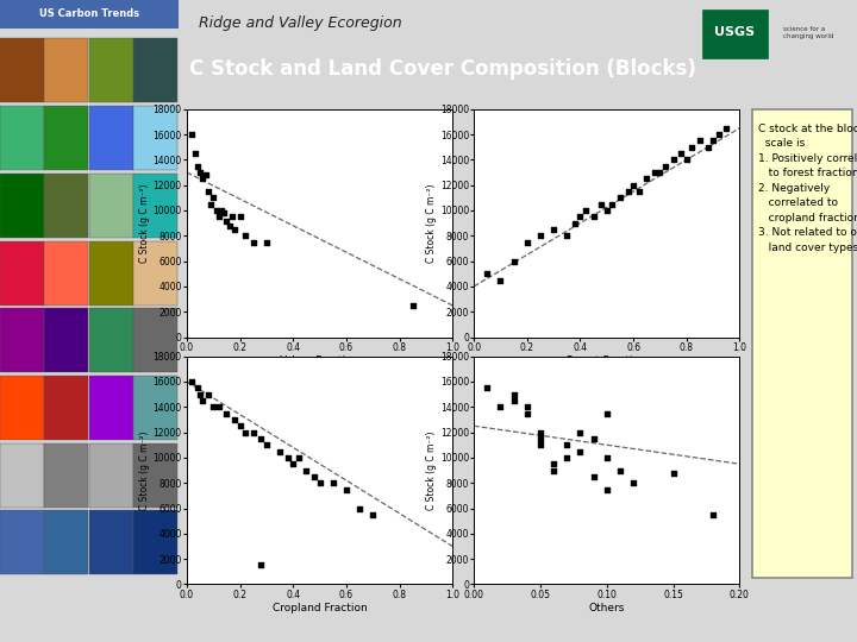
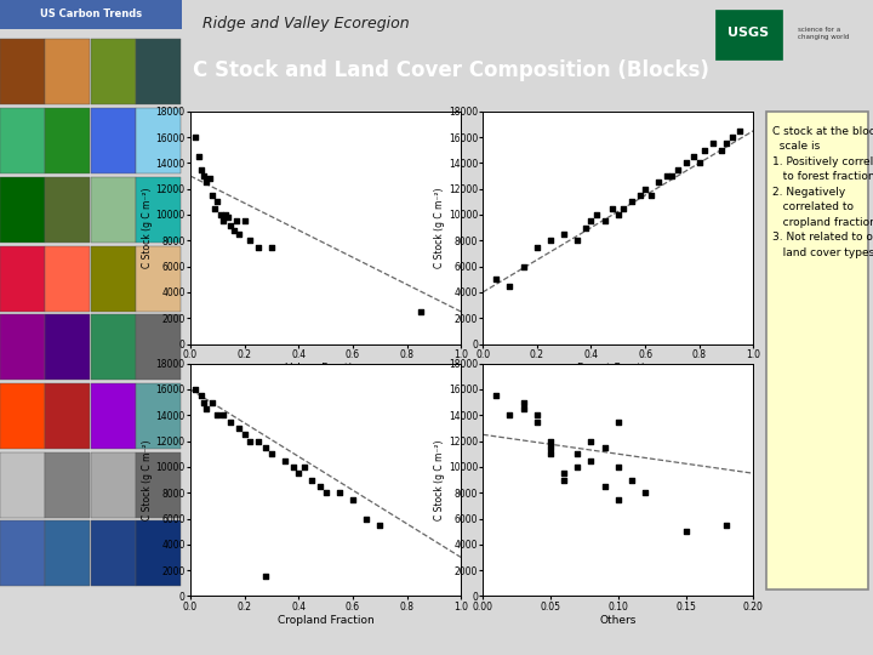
0.15: 8800 -> 5000
